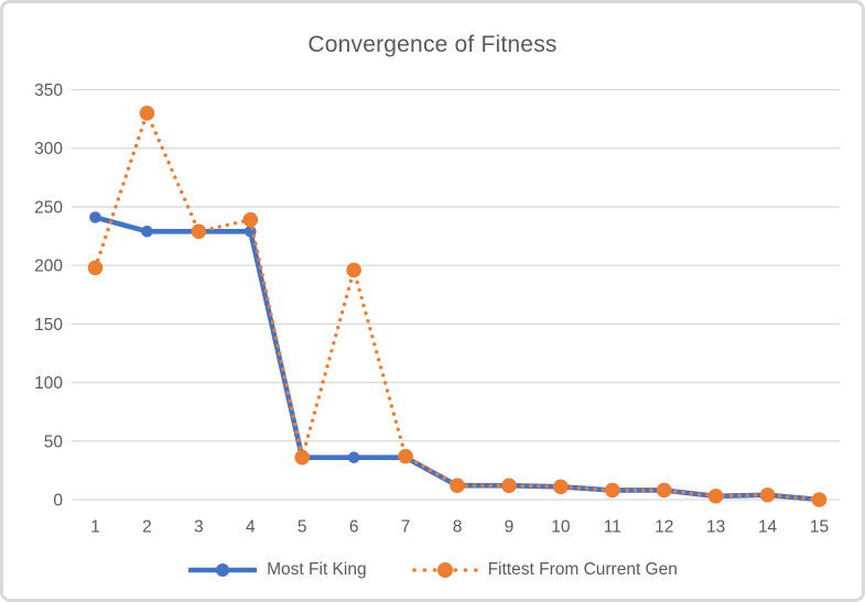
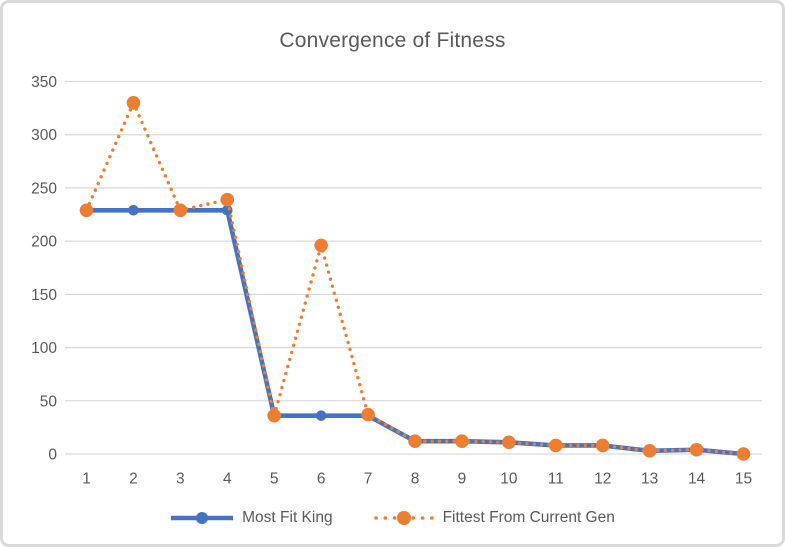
Most Fit King/1: 241 -> 229
Fittest From Current Gen/1: 198 -> 229
